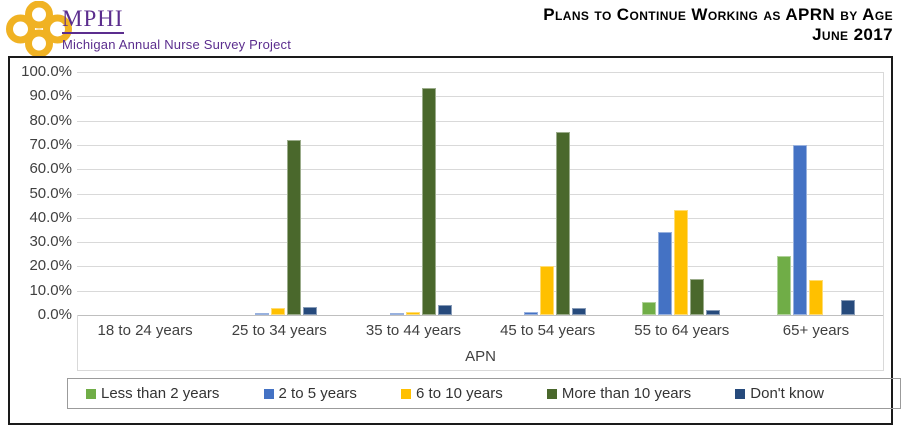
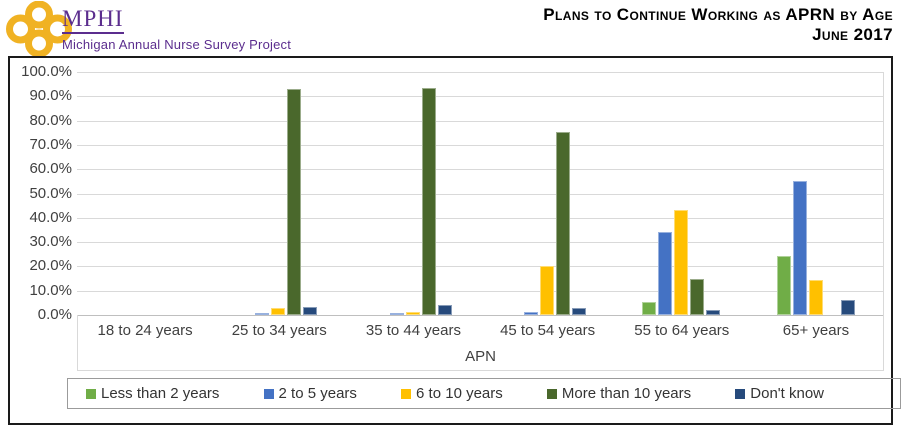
More than 10 years/25 to 34 years: 72% -> 93%
2 to 5 years/65+ years: 70% -> 55%
